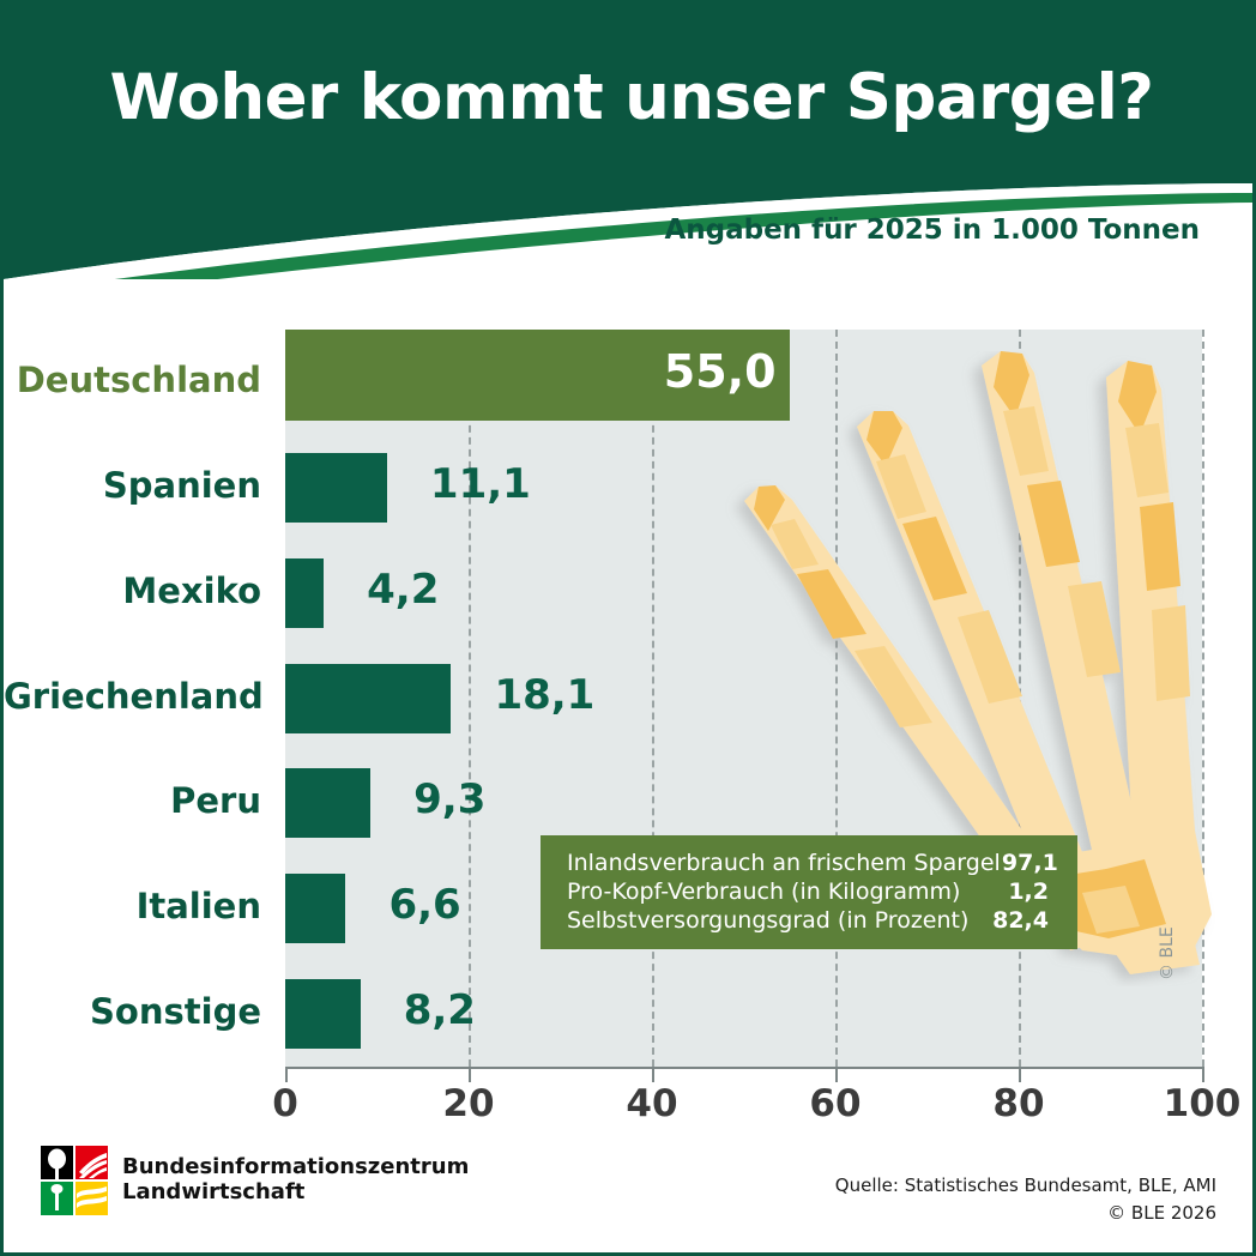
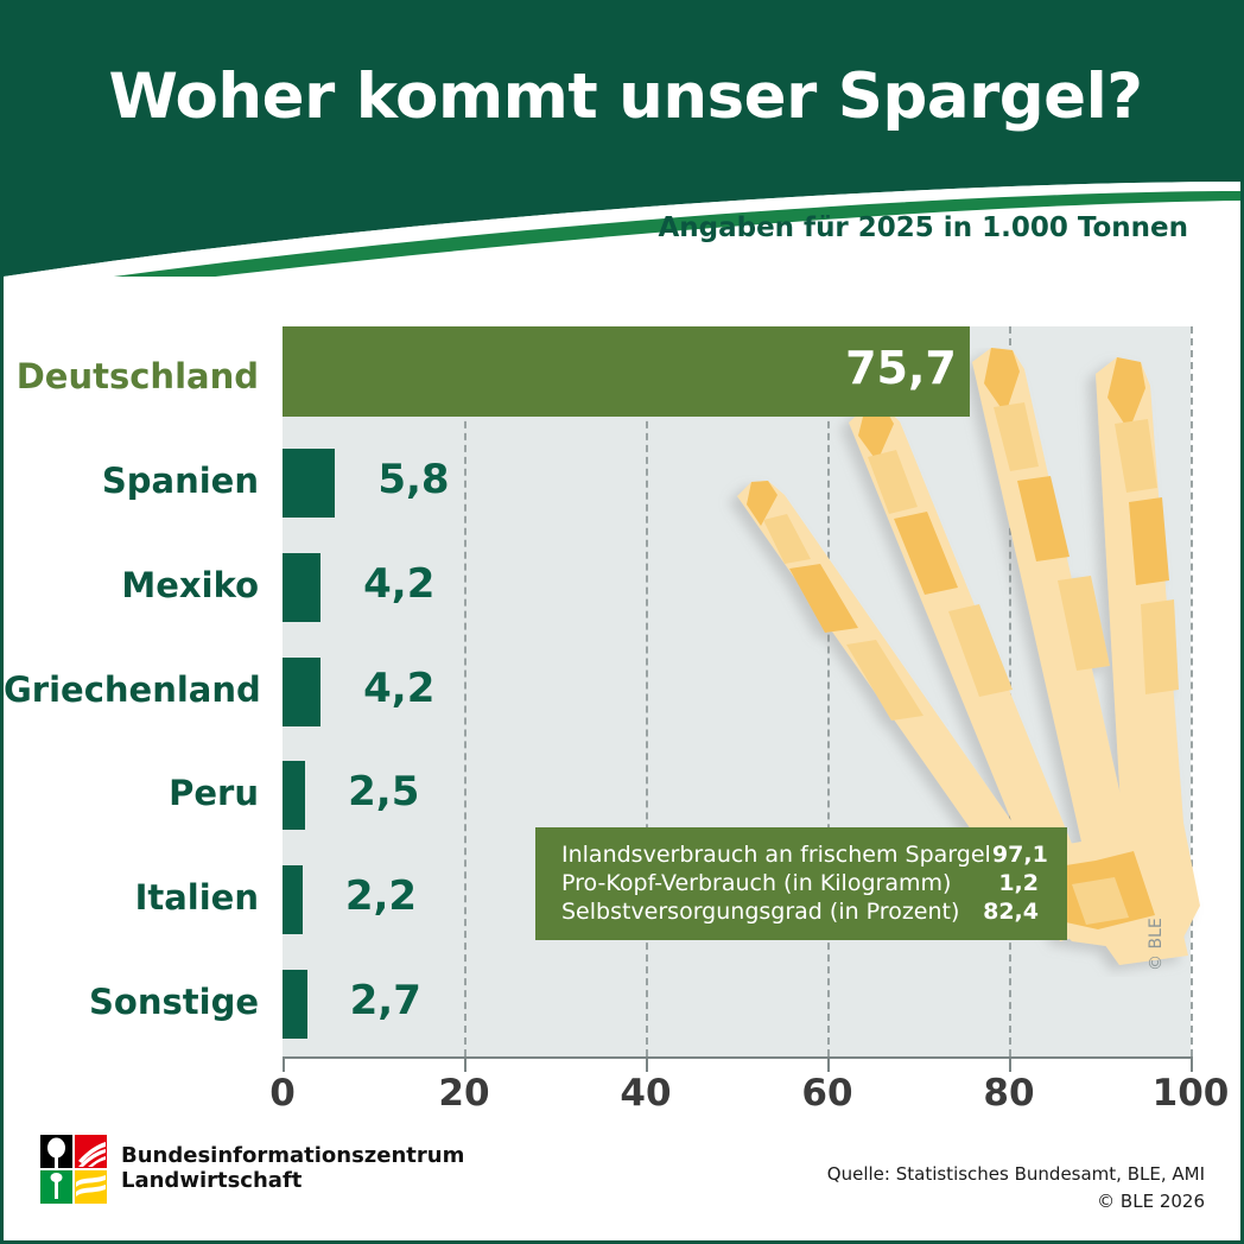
Deutschland: 55,0 -> 75,7
Spanien: 11,1 -> 5,8
Griechenland: 18,1 -> 4,2
Peru: 9,3 -> 2,5
Italien: 6,6 -> 2,2
Sonstige: 8,2 -> 2,7
